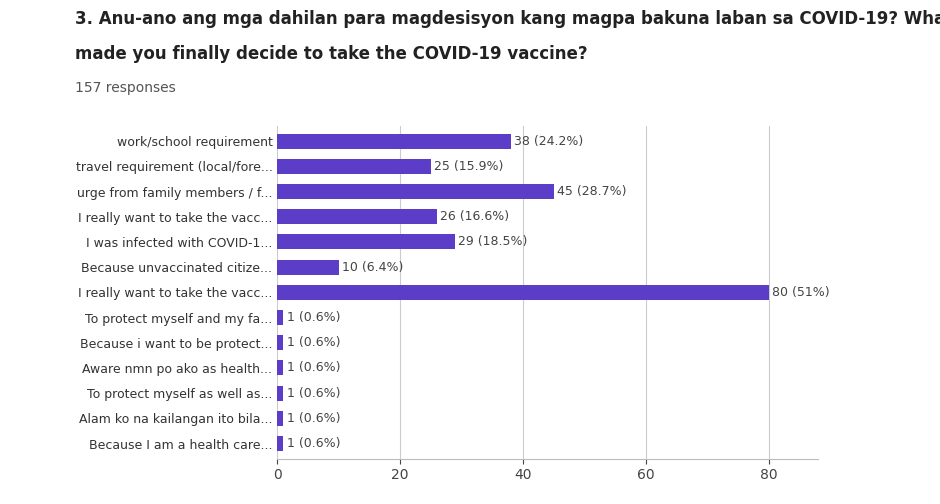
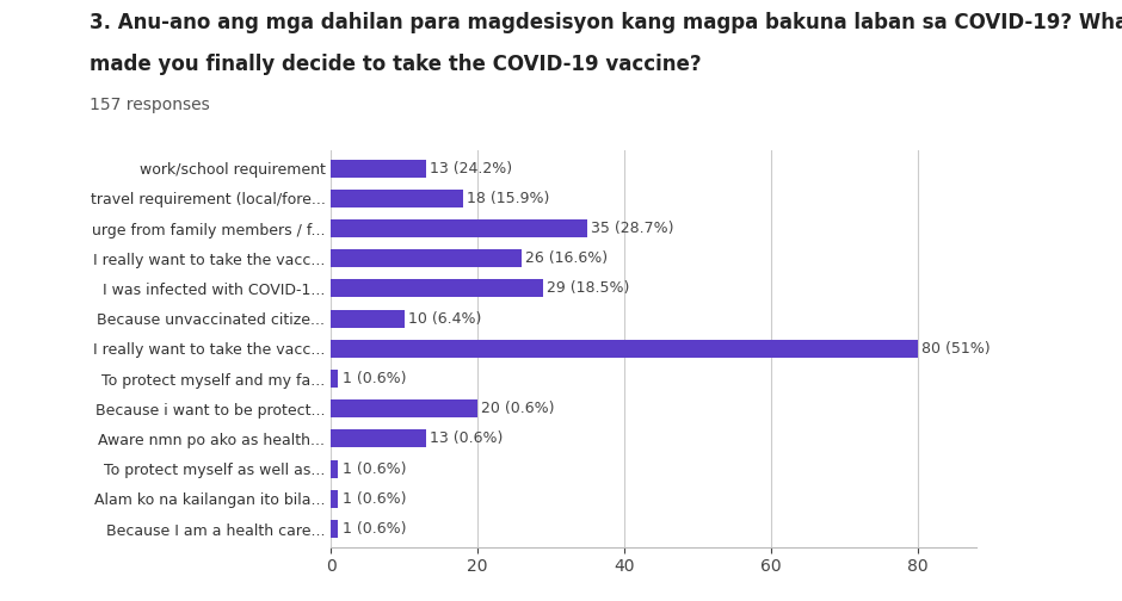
work/school requirement: 38 -> 13
travel requirement (local/fore...: 25 -> 18
urge from family members / f...: 45 -> 35
Because i want to be protect...: 1 -> 20
Aware nmn po ako as health...: 1 -> 13
